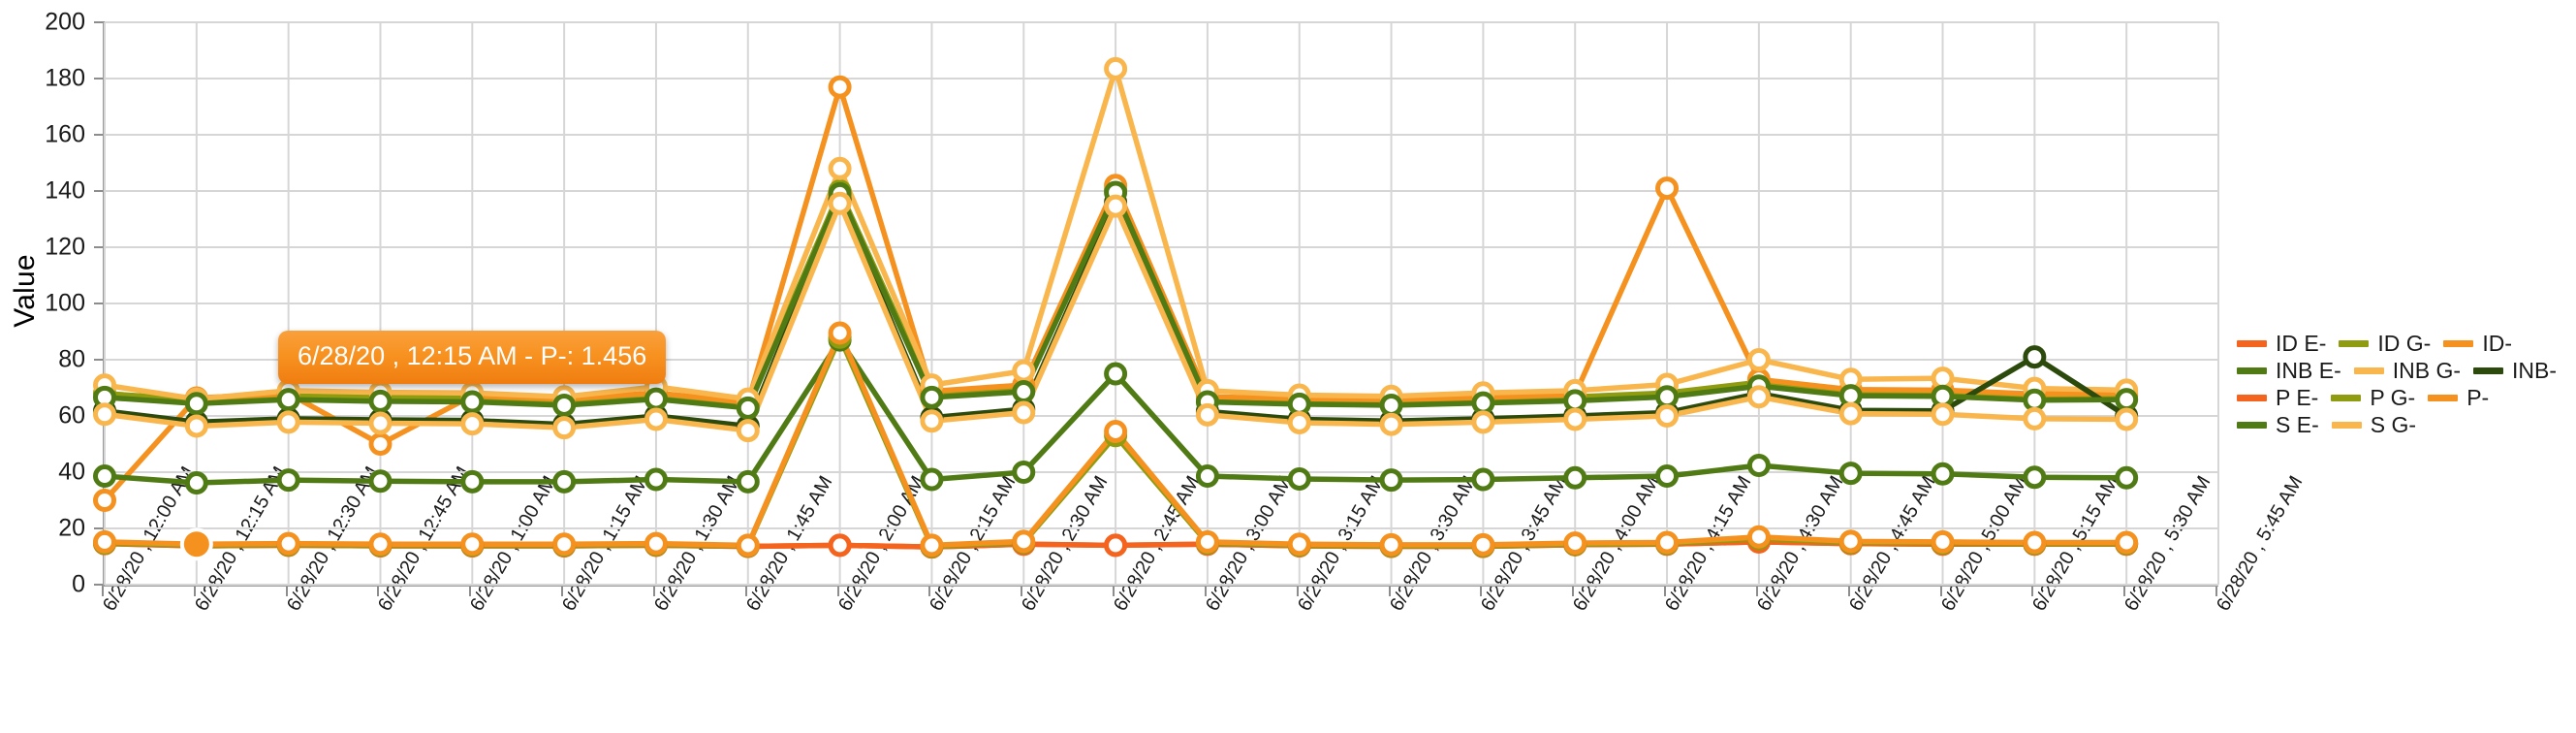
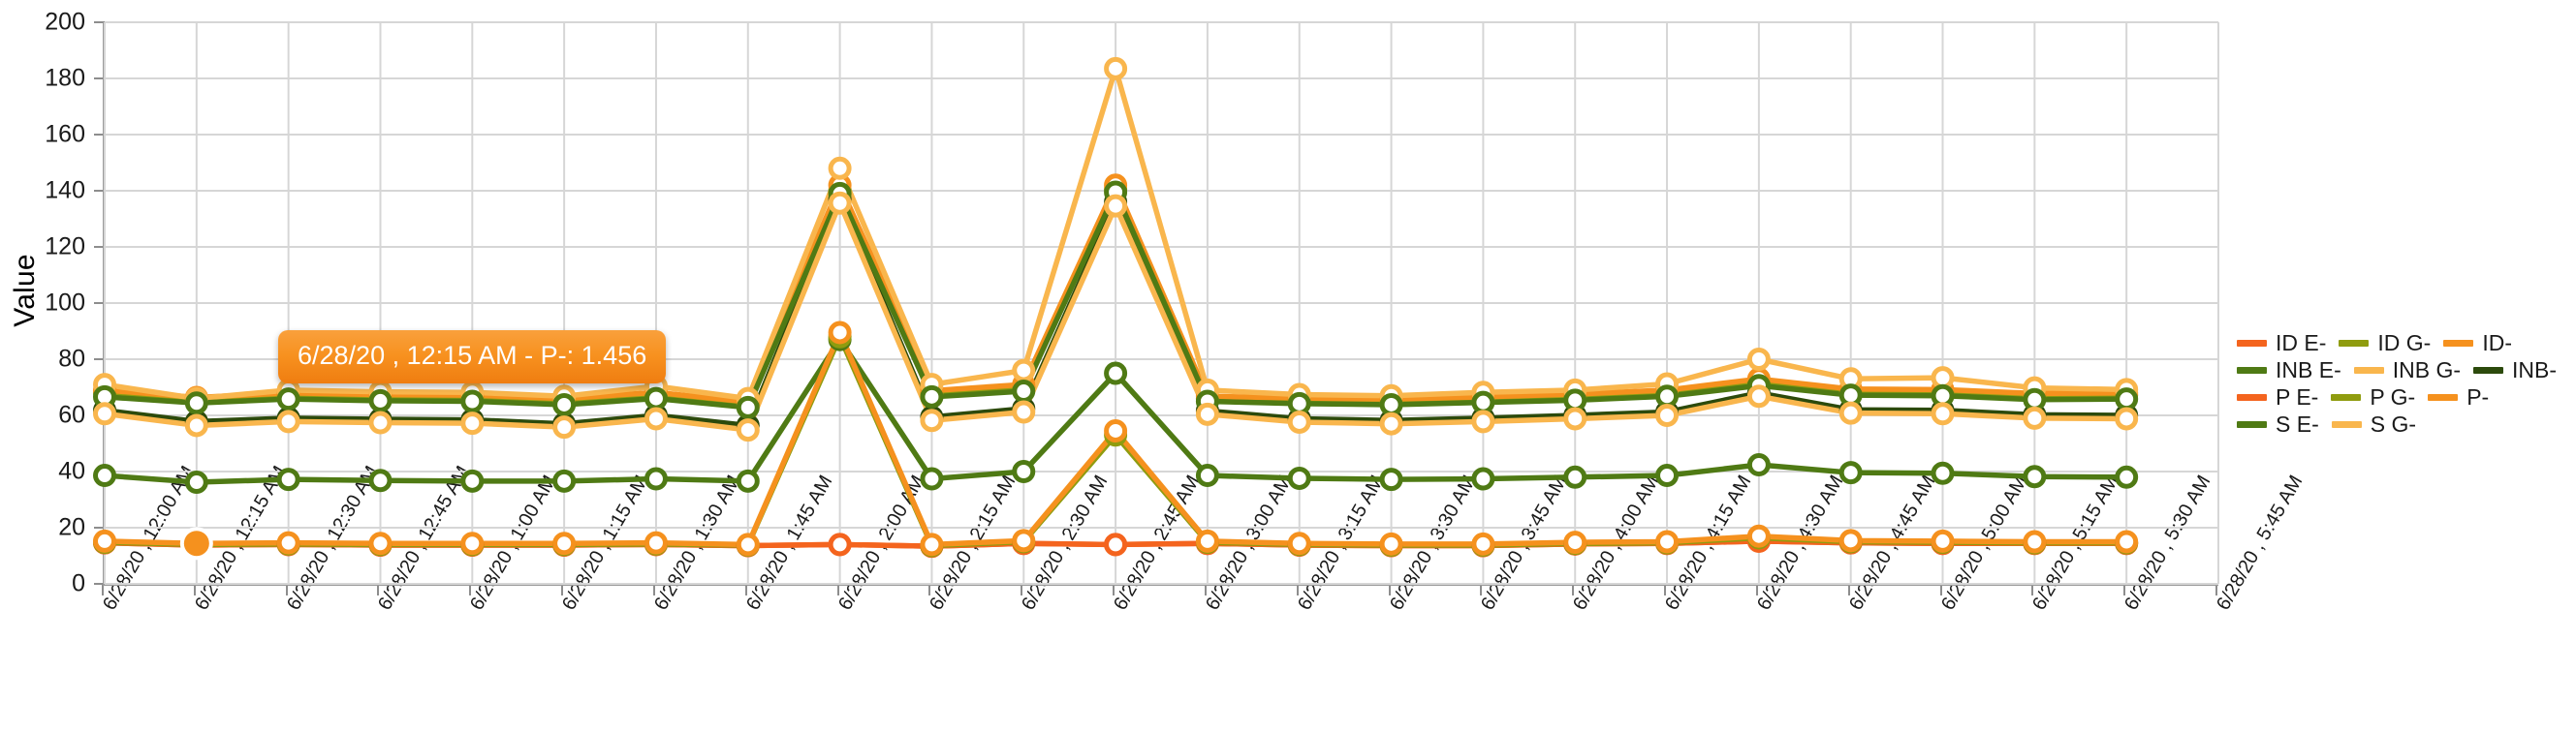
ID-/6/28/20 , 12:00 AM: 30 -> 69
ID-/6/28/20 , 12:45 AM: 50 -> 67
ID-/6/28/20 , 2:00 AM: 177 -> 142
ID-/6/28/20 , 4:15 AM: 141 -> 69
INB-/6/28/20 , 5:15 AM: 81 -> 60
